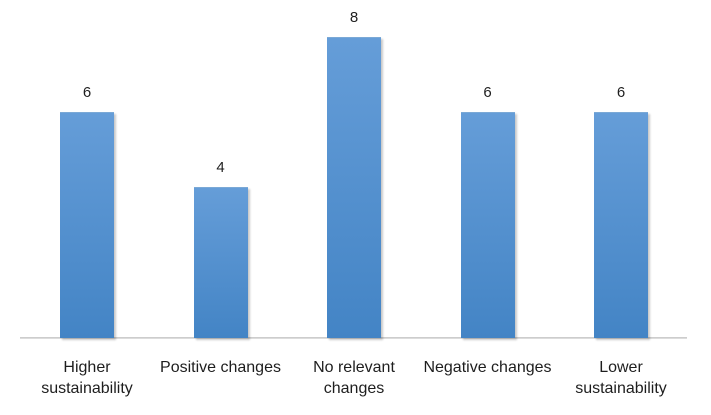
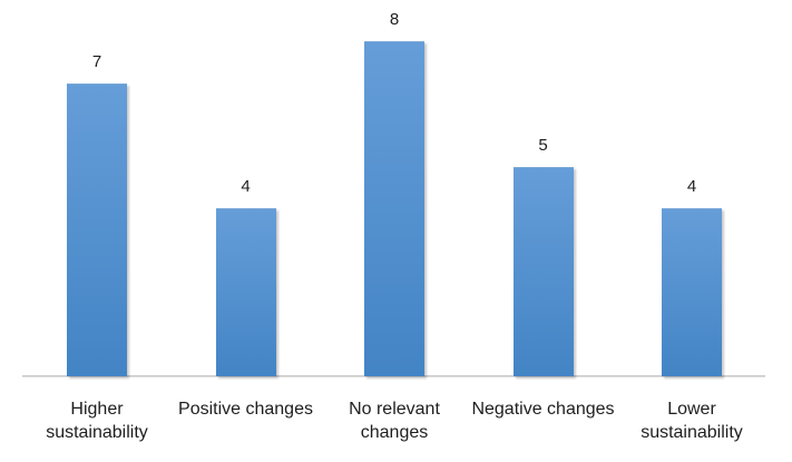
Higher sustainability: 6 -> 7
Negative changes: 6 -> 5
Lower sustainability: 6 -> 4
